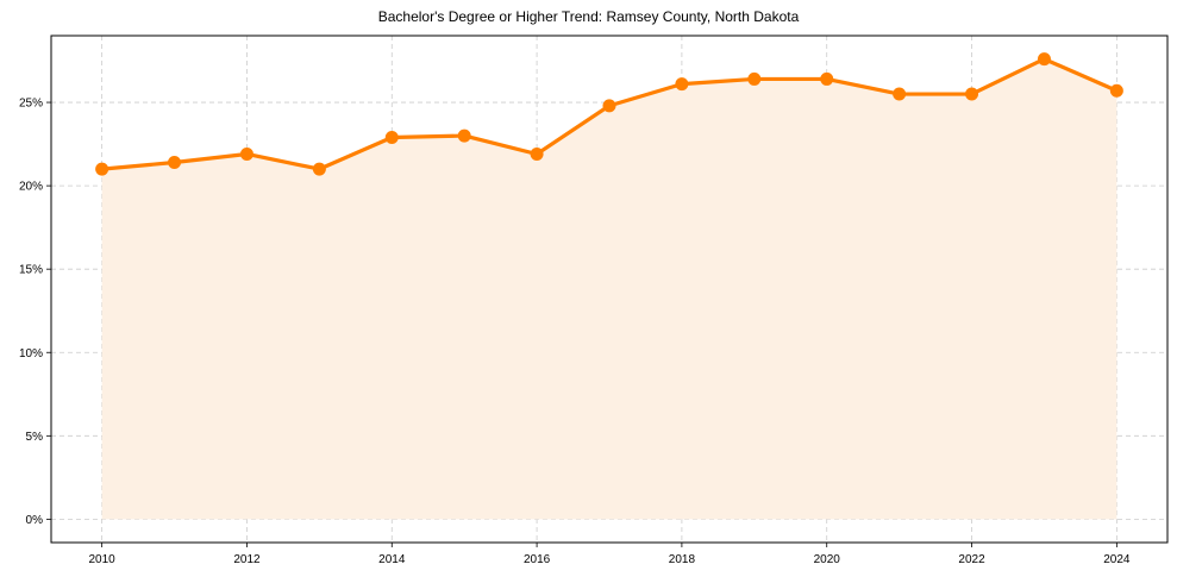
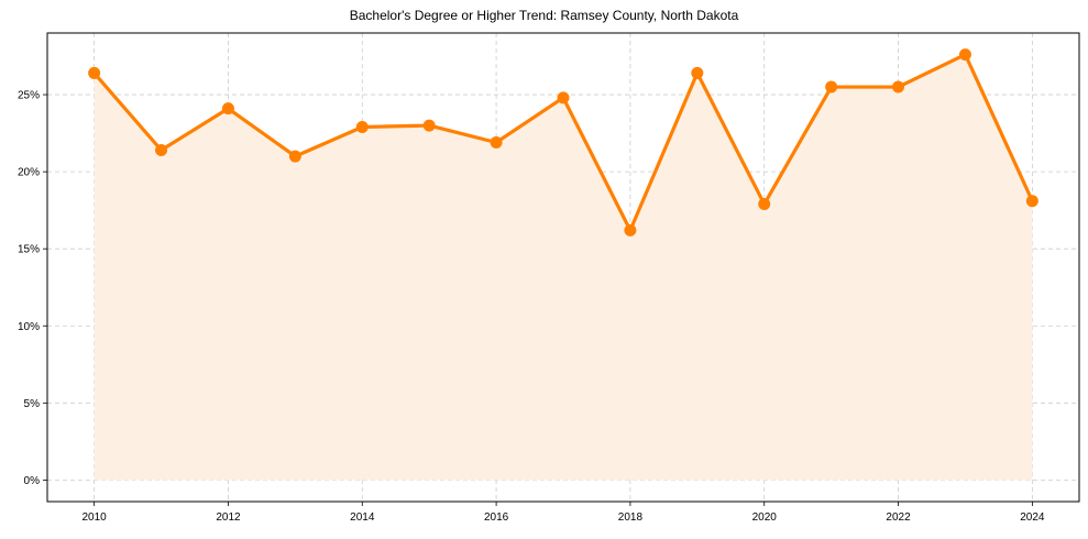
2010: 21.0% -> 26.4%
2012: 21.9% -> 24.1%
2018: 26.1% -> 16.2%
2020: 26.4% -> 17.9%
2024: 25.7% -> 18.1%
